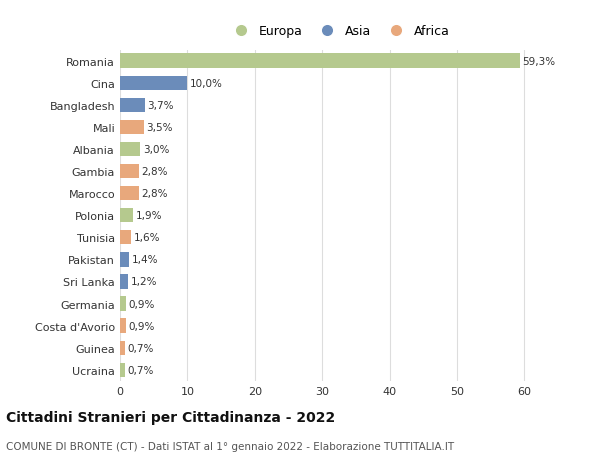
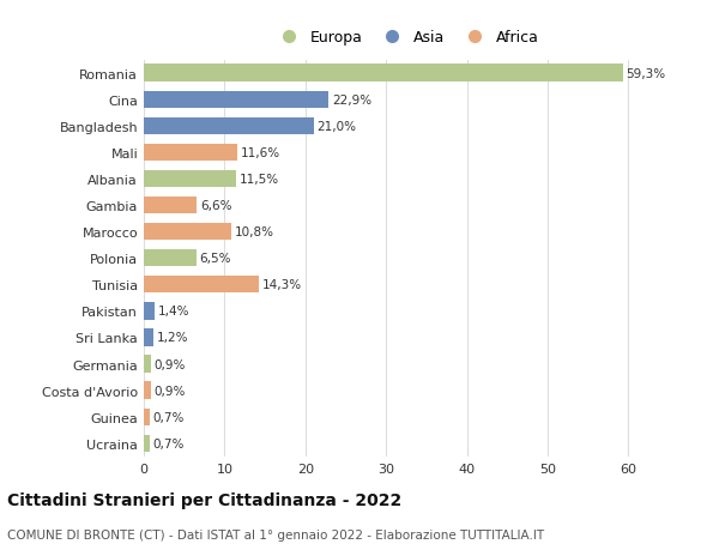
Cina: 10,0% -> 22,9%
Bangladesh: 3,7% -> 21,0%
Mali: 3,5% -> 11,6%
Albania: 3,0% -> 11,5%
Gambia: 2,8% -> 6,6%
Marocco: 2,8% -> 10,8%
Polonia: 1,9% -> 6,5%
Tunisia: 1,6% -> 14,3%
